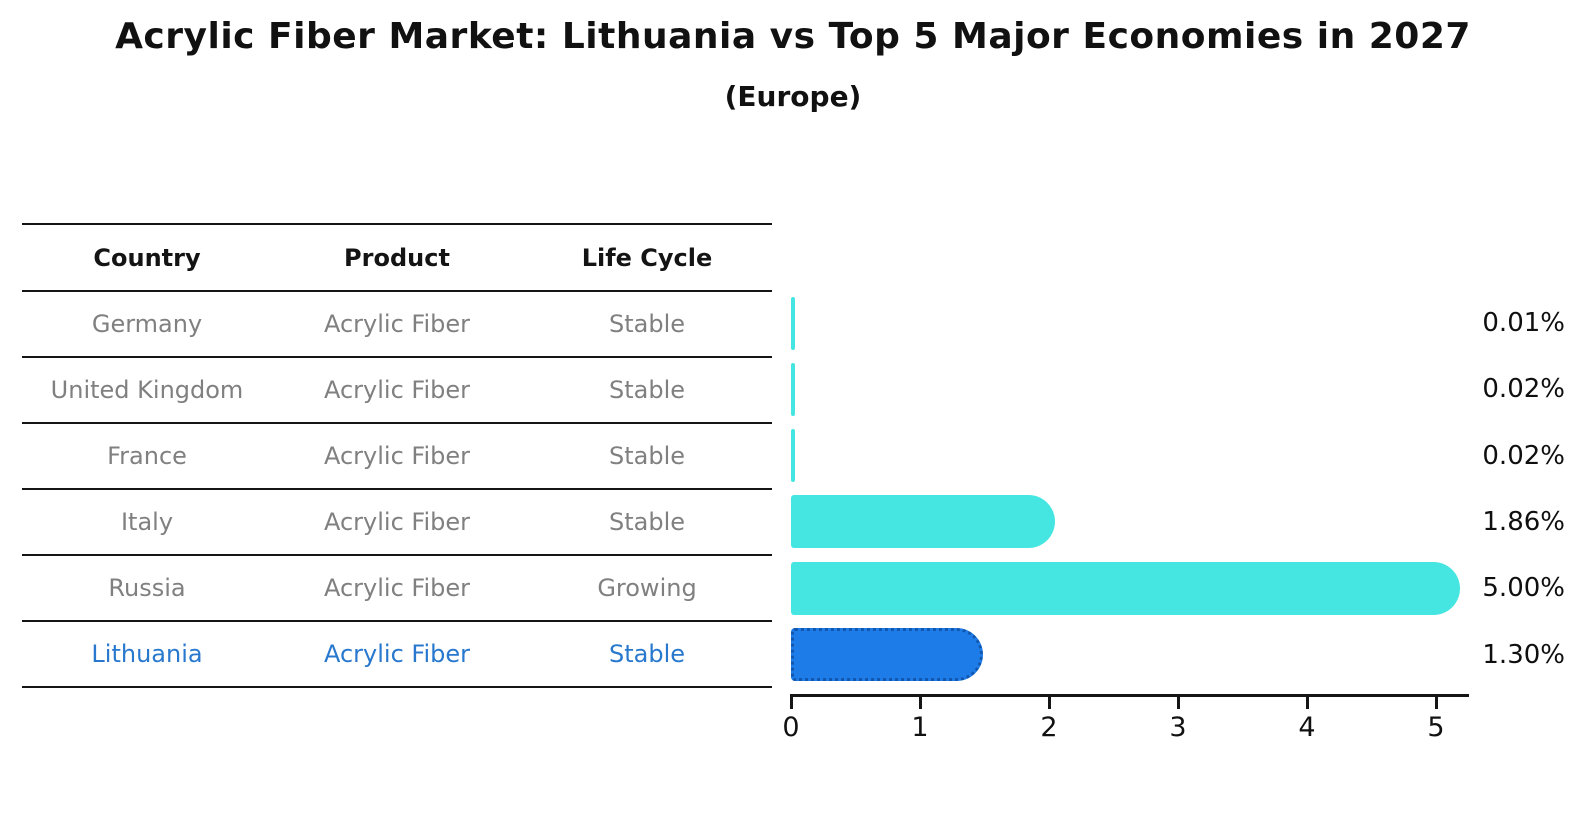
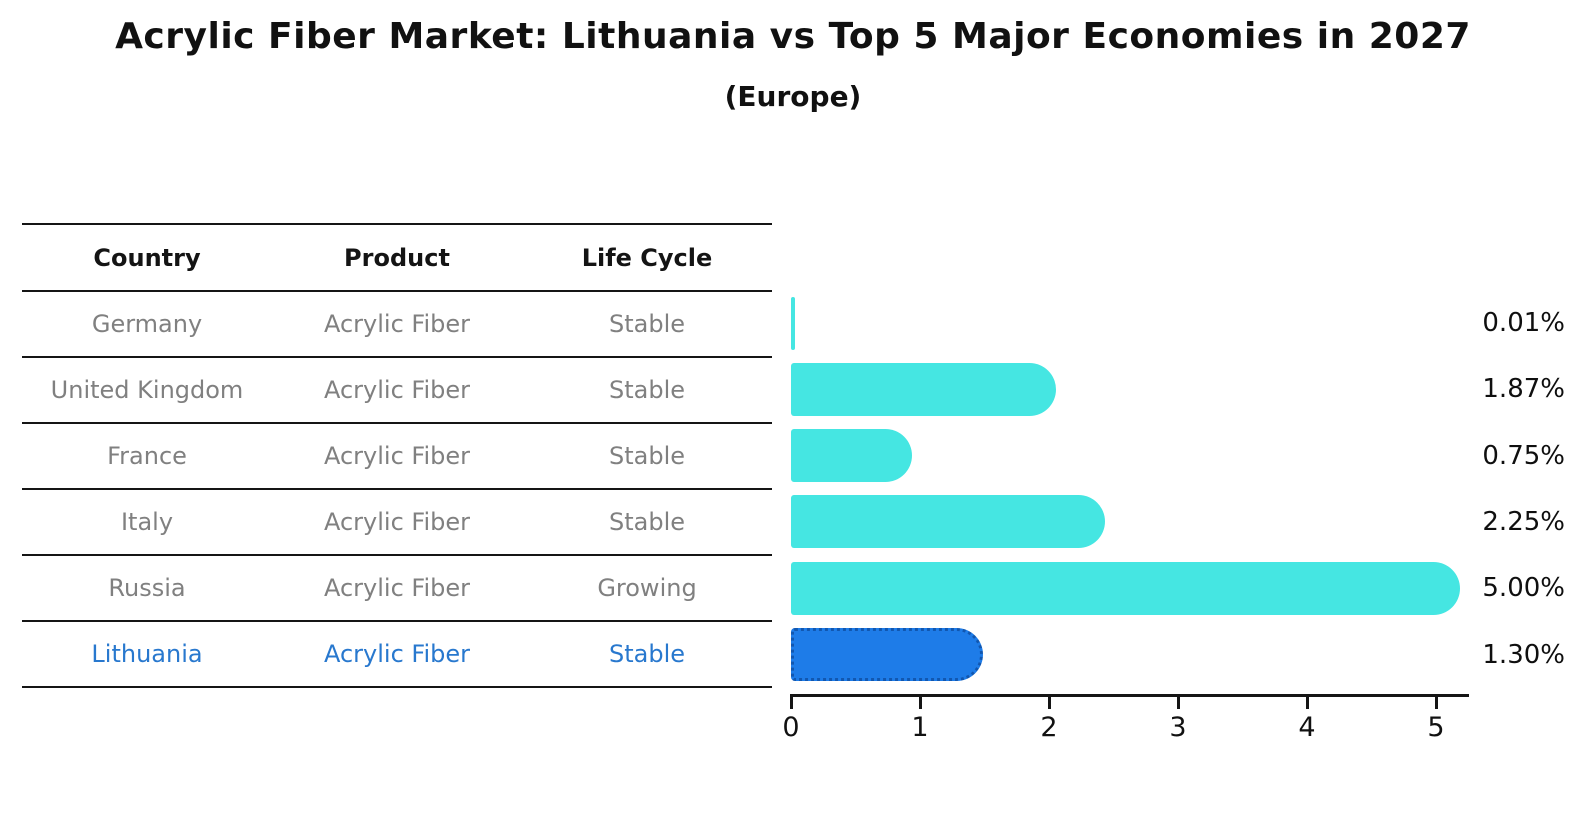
United Kingdom: 0.02% -> 1.87%
France: 0.02% -> 0.75%
Italy: 1.86% -> 2.25%
